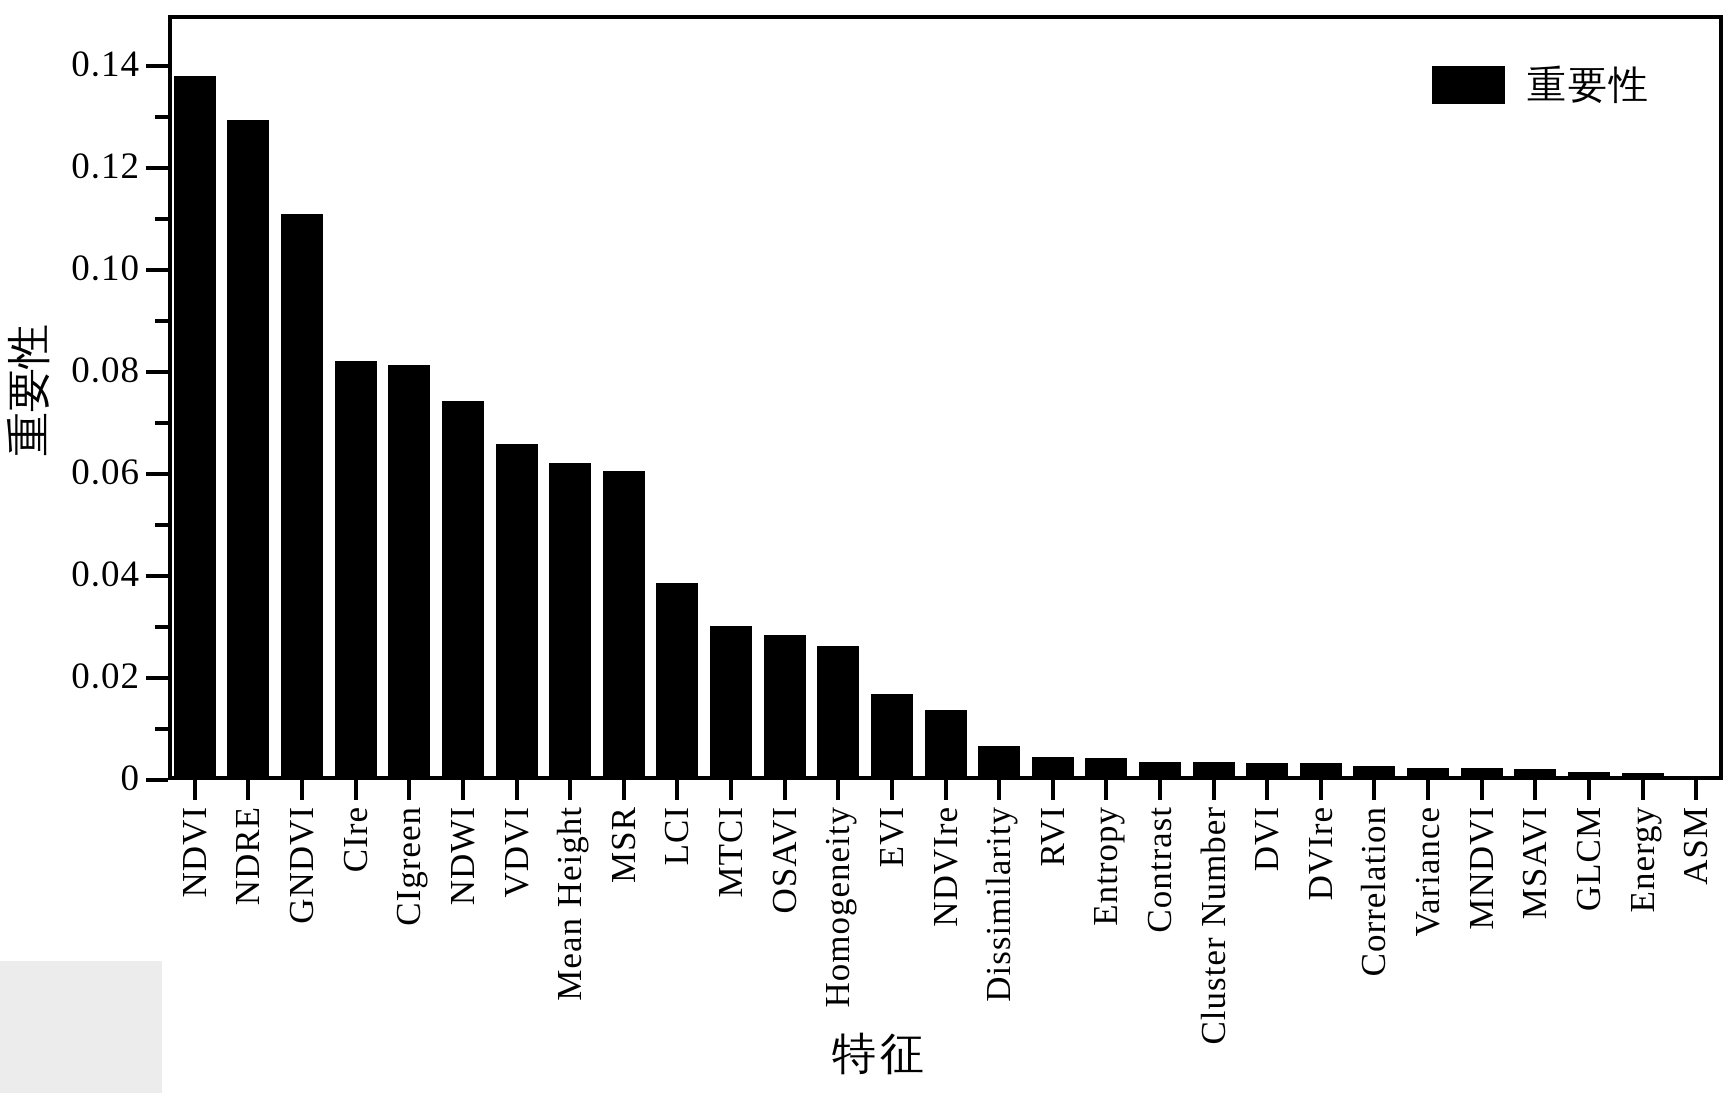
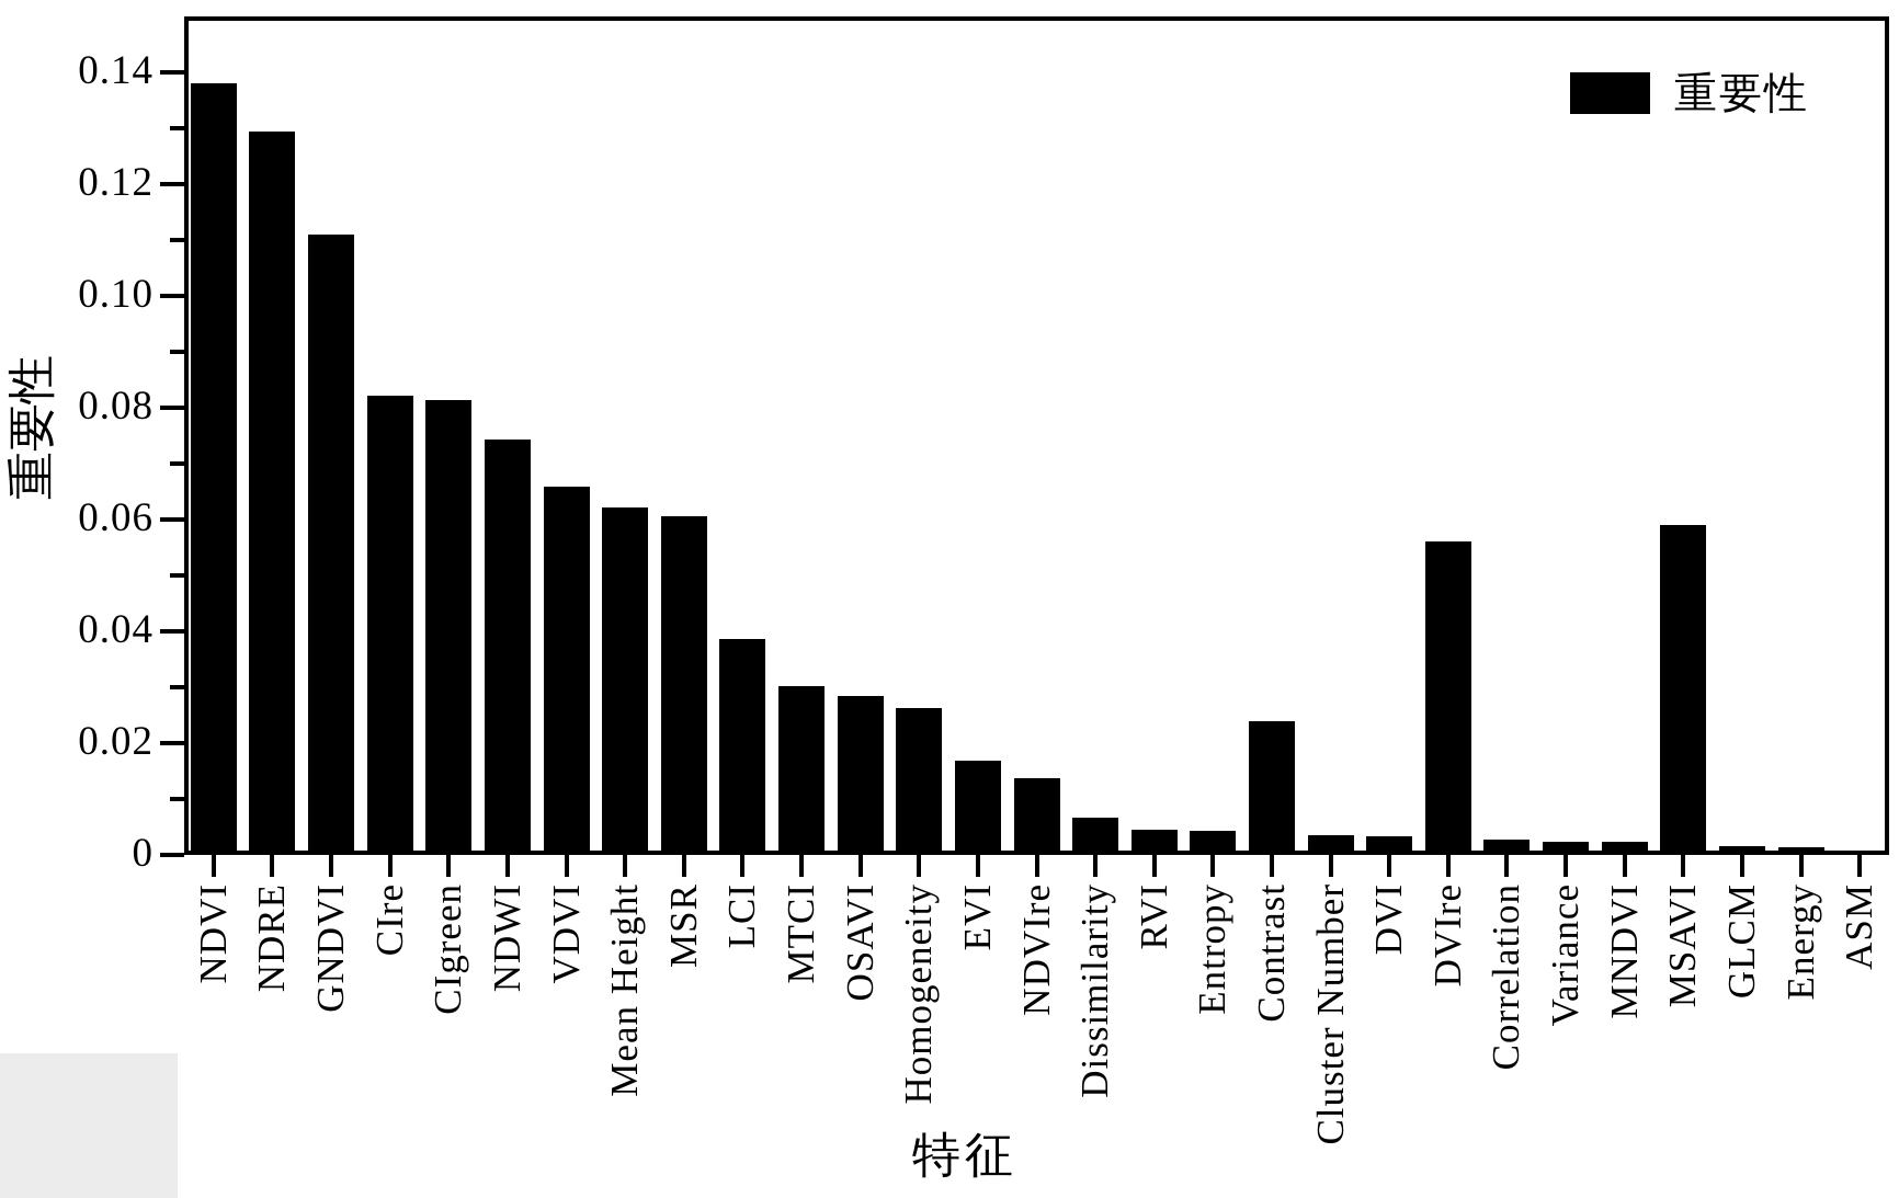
Contrast: 0.004 -> 0.024
DVIre: 0.003 -> 0.056
MSAVI: 0.002 -> 0.059
